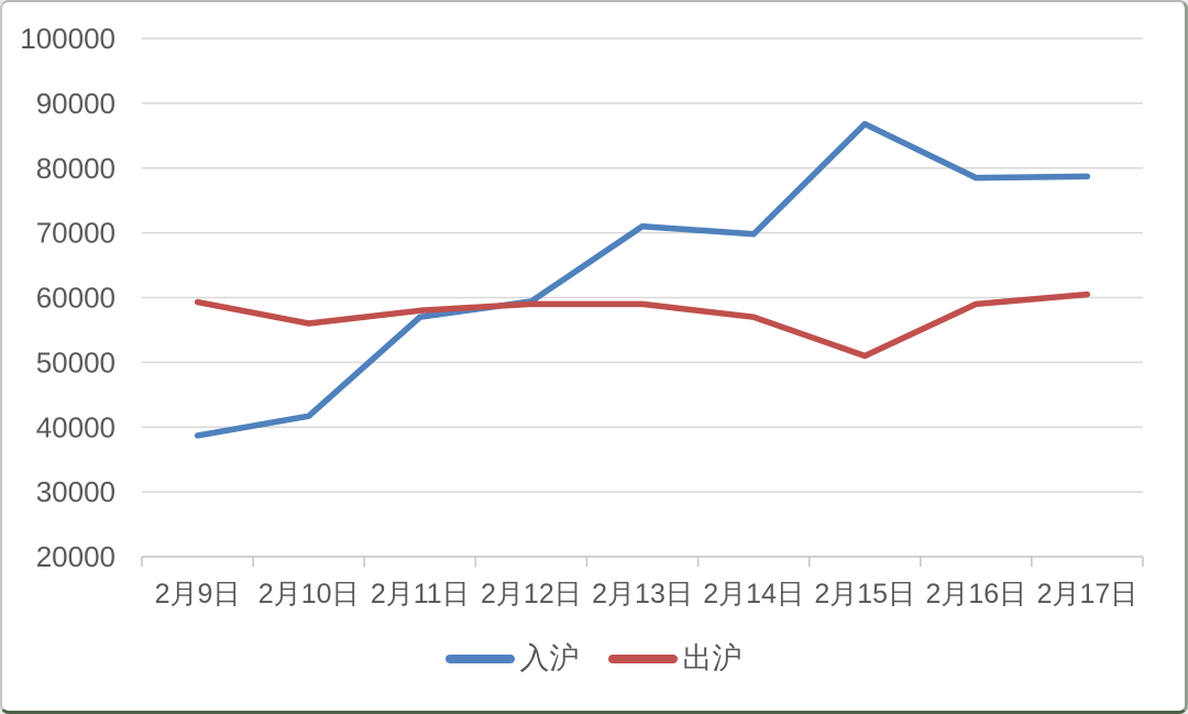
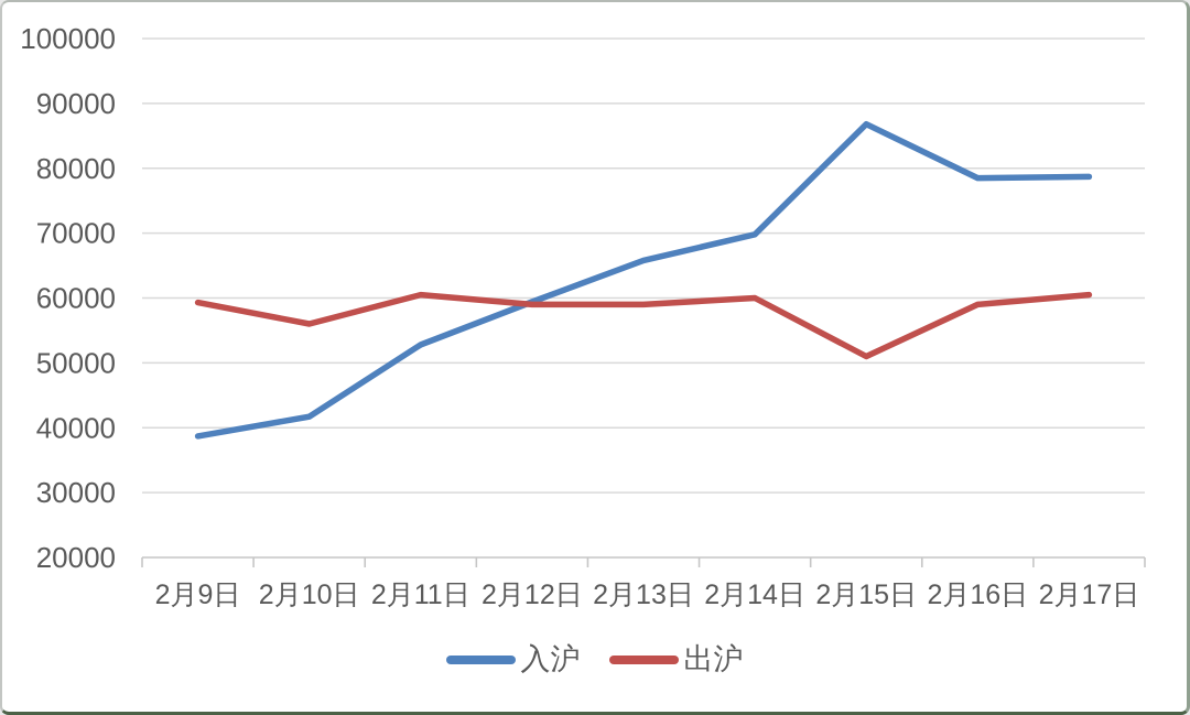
入沪/2月11日: 57000 -> 53000
出沪/2月11日: 58000 -> 60000
入沪/2月13日: 71000 -> 66000
出沪/2月14日: 57000 -> 60000
